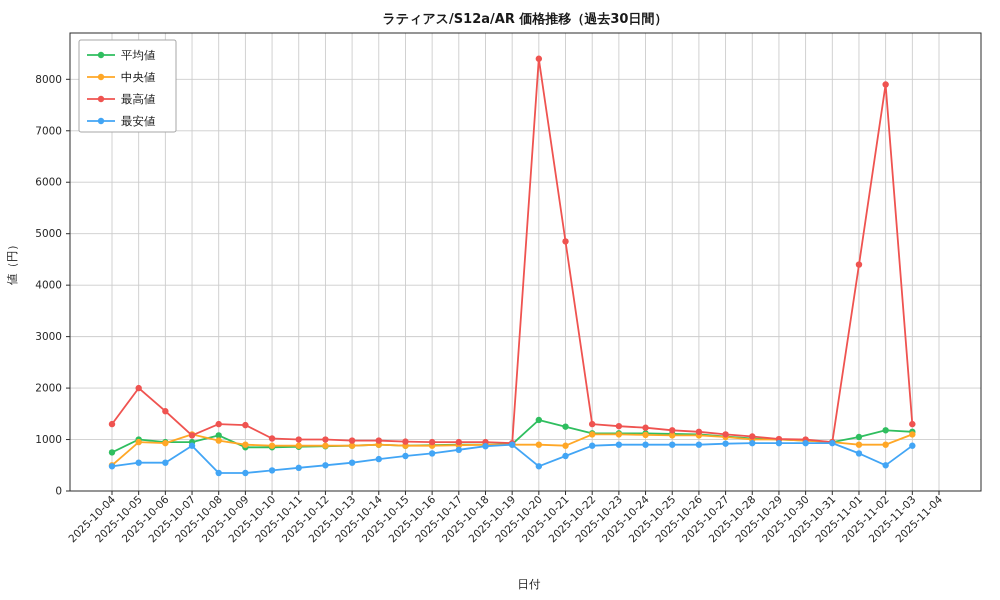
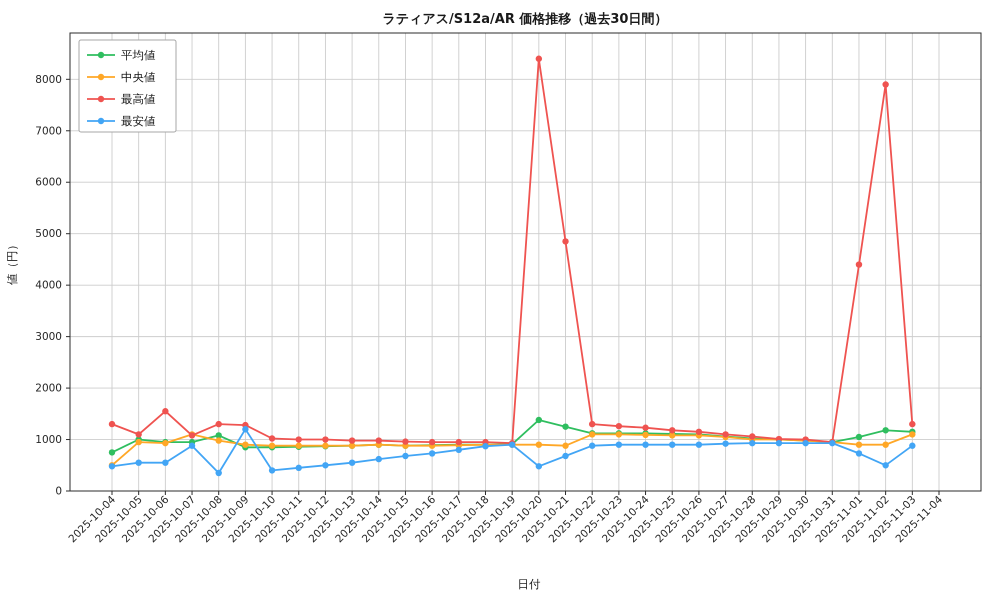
最高値/2025-10-05: 2000 -> 1100
最安値/2025-10-09: 400 -> 1200
